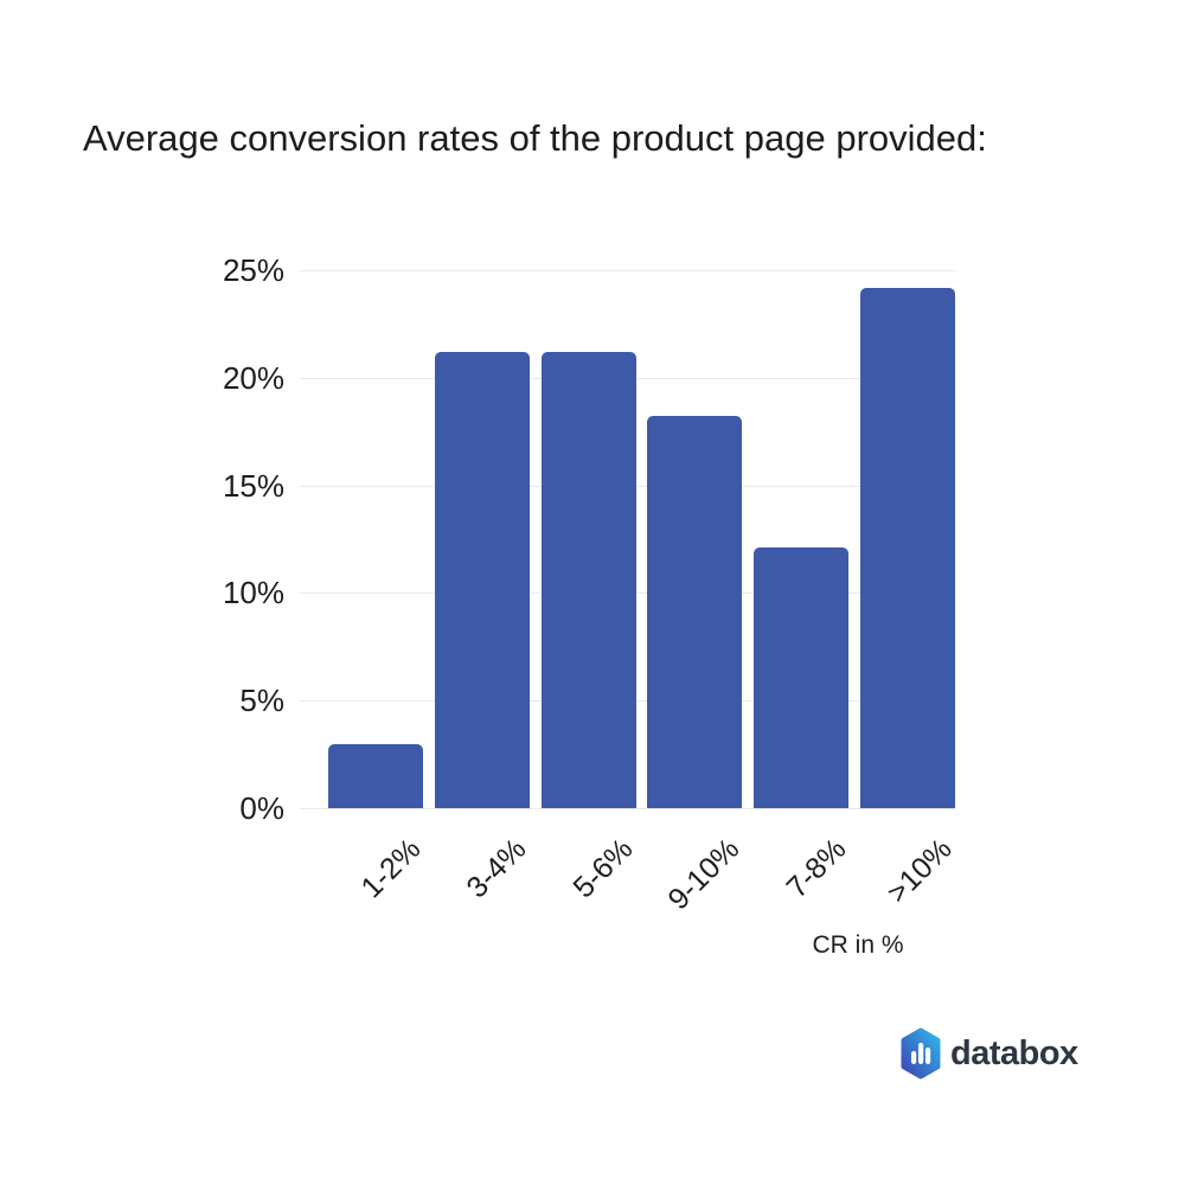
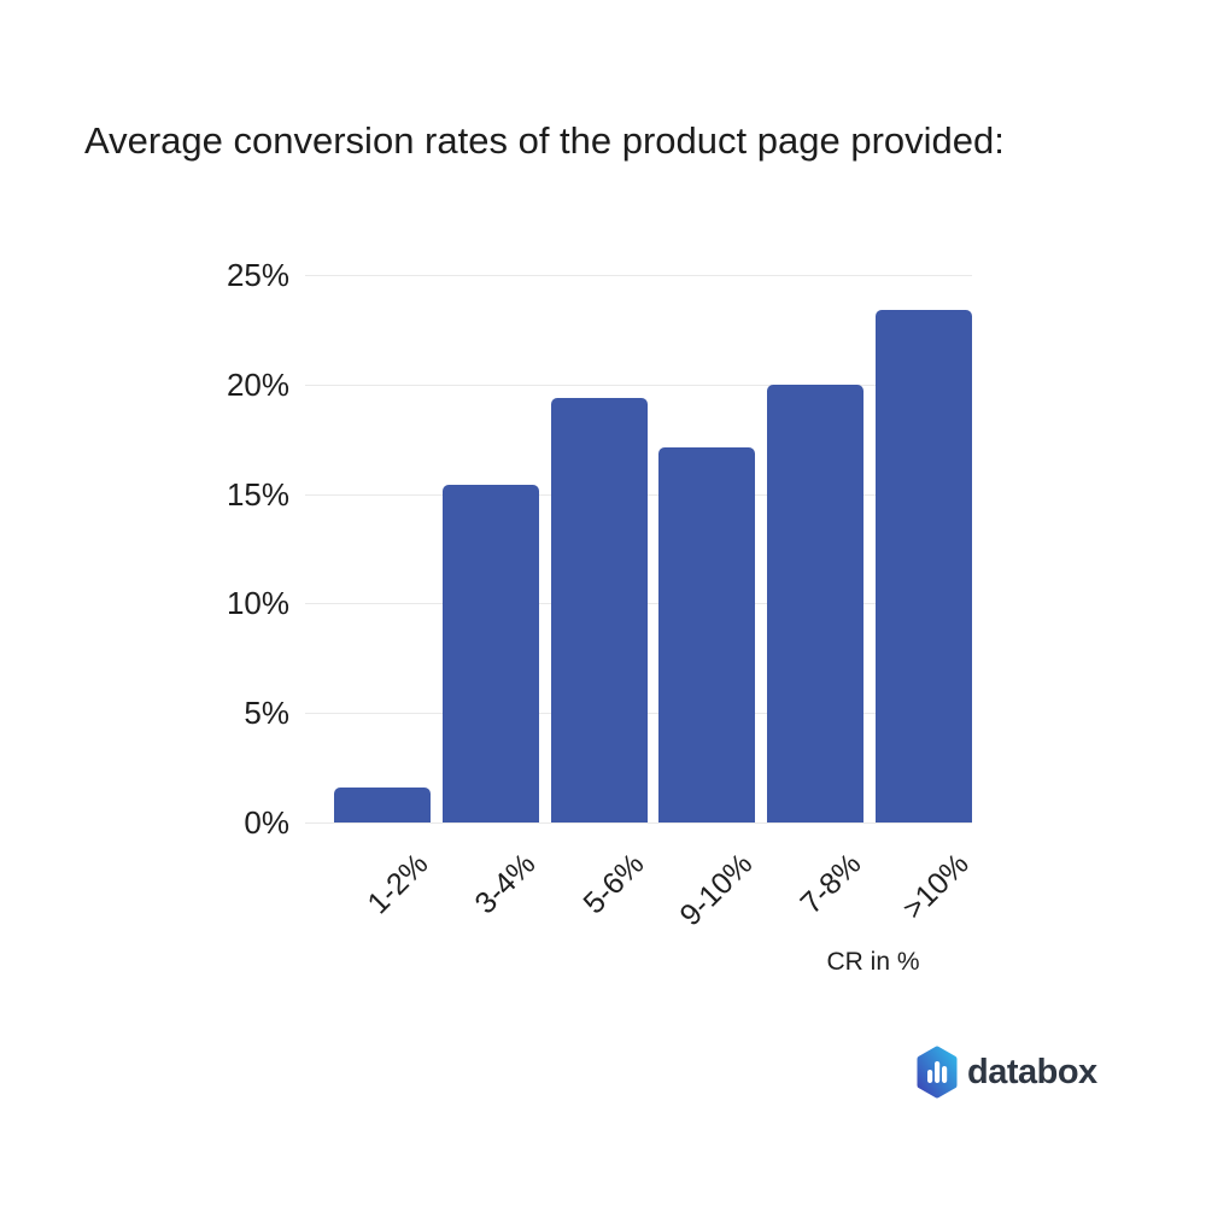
1-2%: 3.0% -> 1.6%
3-4%: 21.2% -> 15.4%
5-6%: 21.2% -> 19.4%
9-10%: 18.2% -> 17.1%
7-8%: 12.1% -> 20.0%
>10%: 24.2% -> 23.4%
